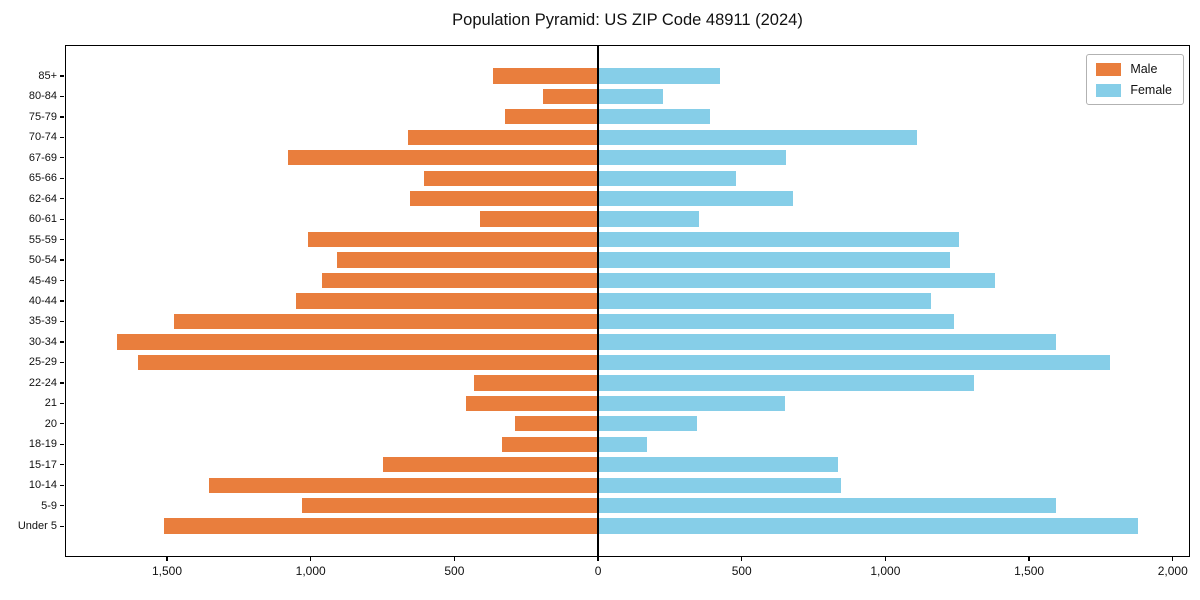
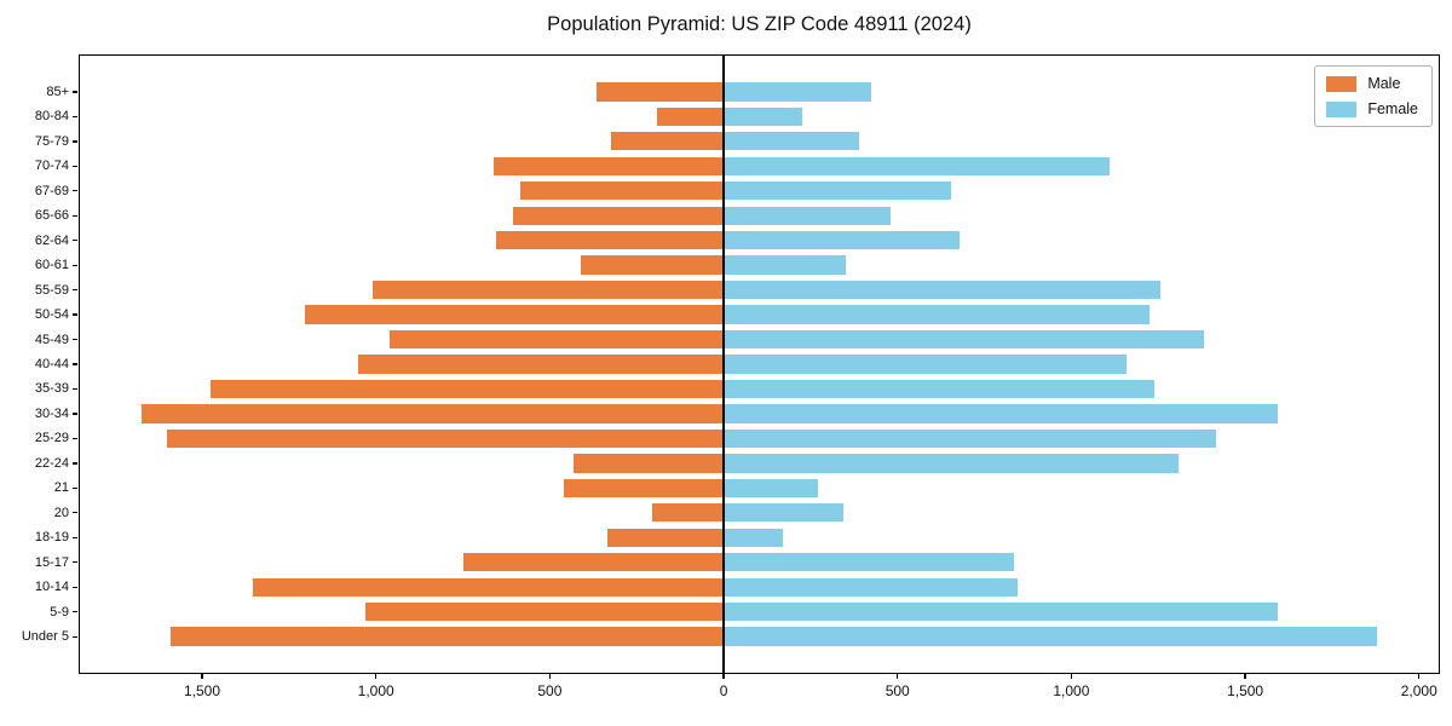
Male/67-69: 1080 -> 580
Male/50-54: 910 -> 1200
Female/25-29: 1780 -> 1420
Female/21: 650 -> 270
Male/20: 290 -> 200
Male/Under 5: 1510 -> 1590
